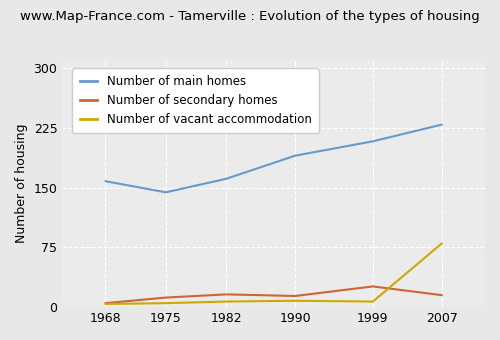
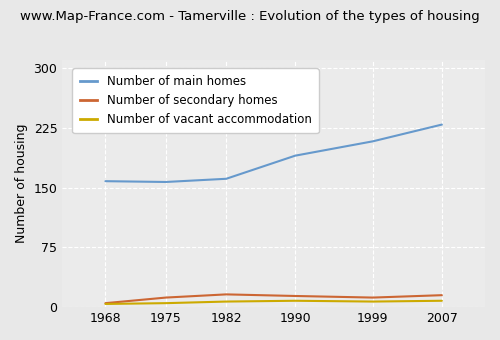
Number of main homes/1975: 144 -> 157
Number of secondary homes/1999: 26 -> 12
Number of vacant accommodation/2007: 80 -> 8
